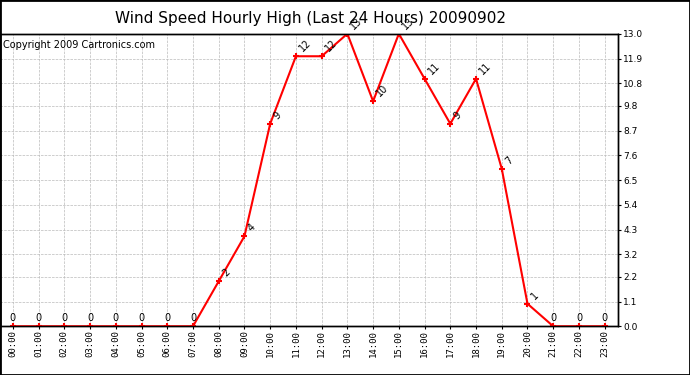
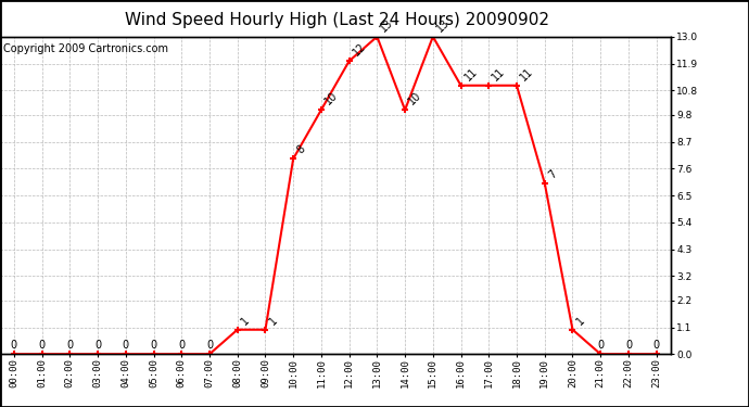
08:00: 2 -> 1
09:00: 4 -> 1
10:00: 9 -> 8
11:00: 12 -> 10
17:00: 9 -> 11
